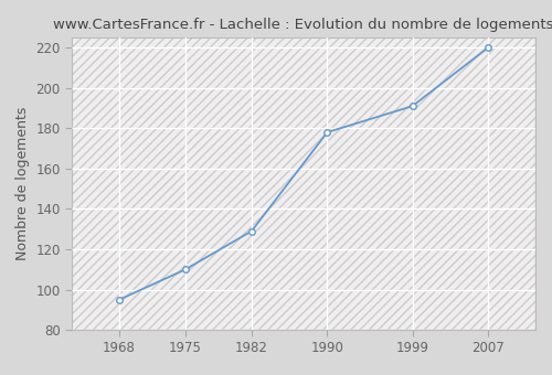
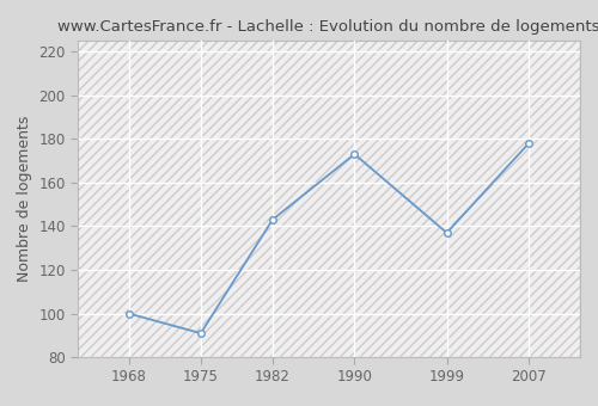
1968: 95 -> 100
1975: 110 -> 91
1982: 129 -> 143
1990: 178 -> 173
1999: 191 -> 137
2007: 220 -> 178
